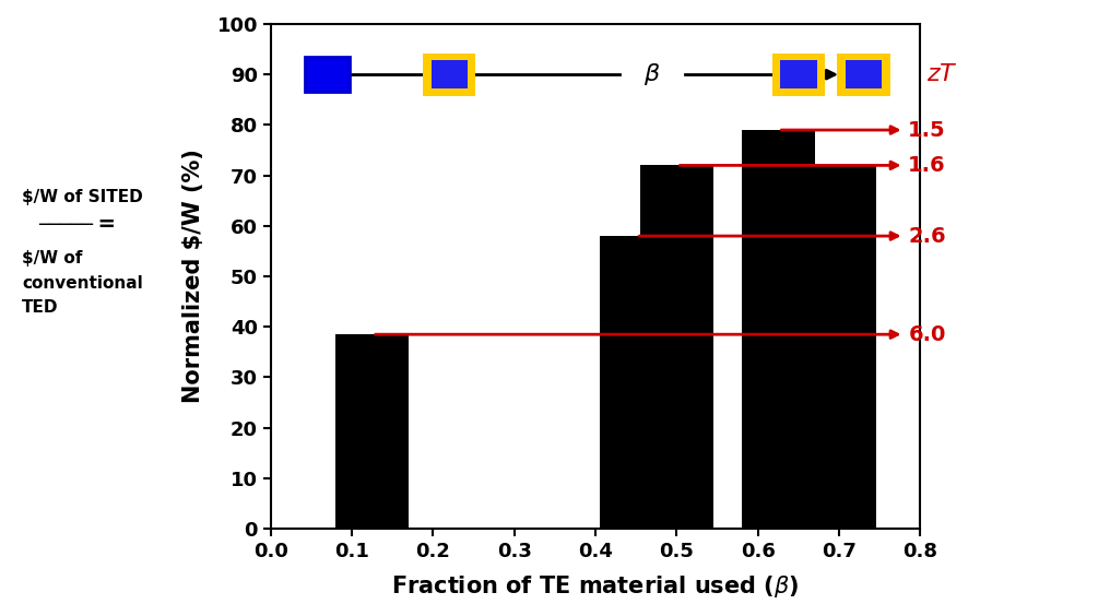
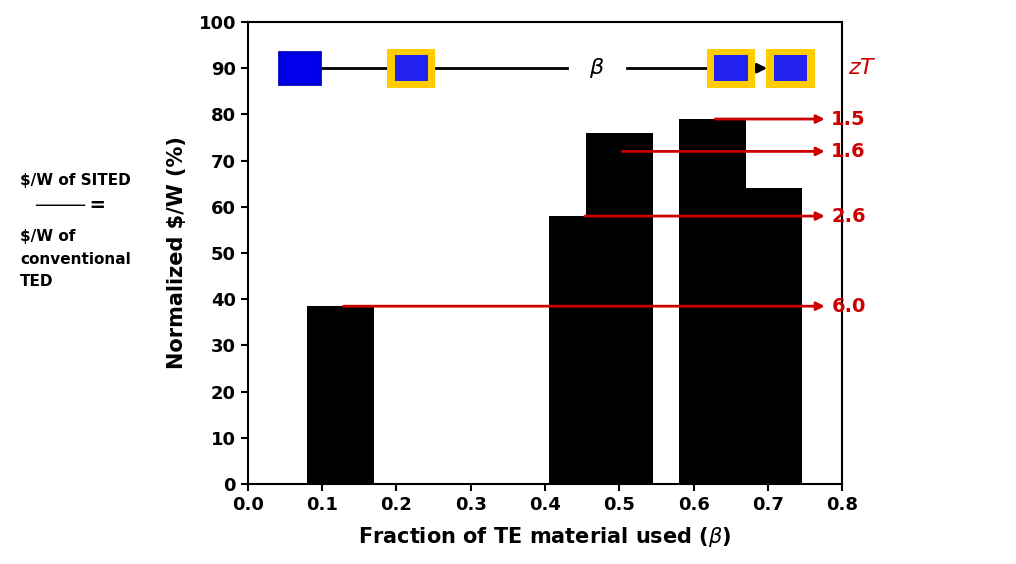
0.5: 72.0 -> 76.0
0.7: 72.0 -> 64.0
